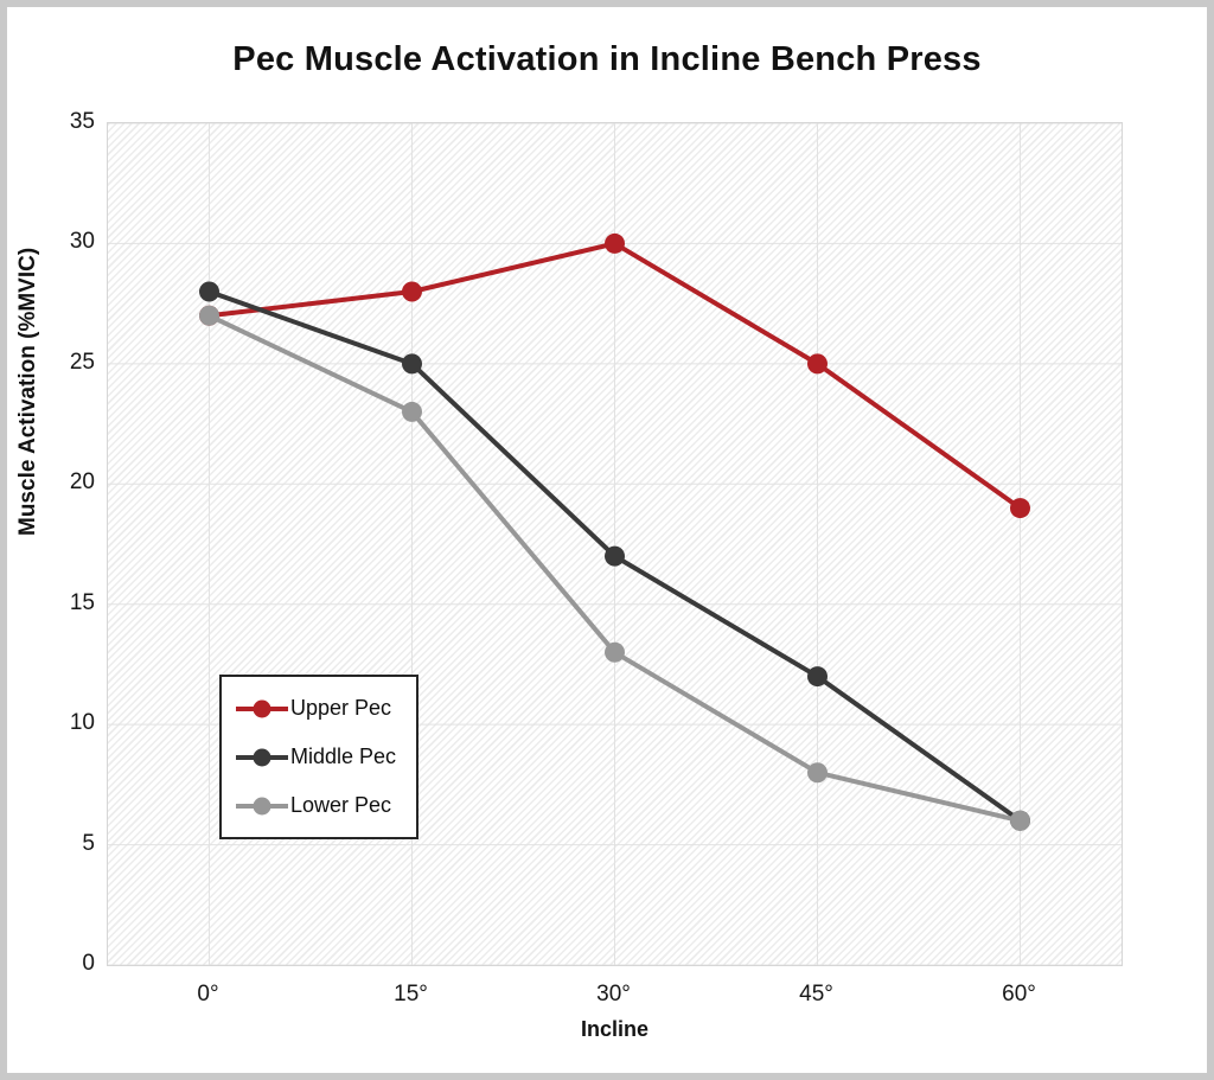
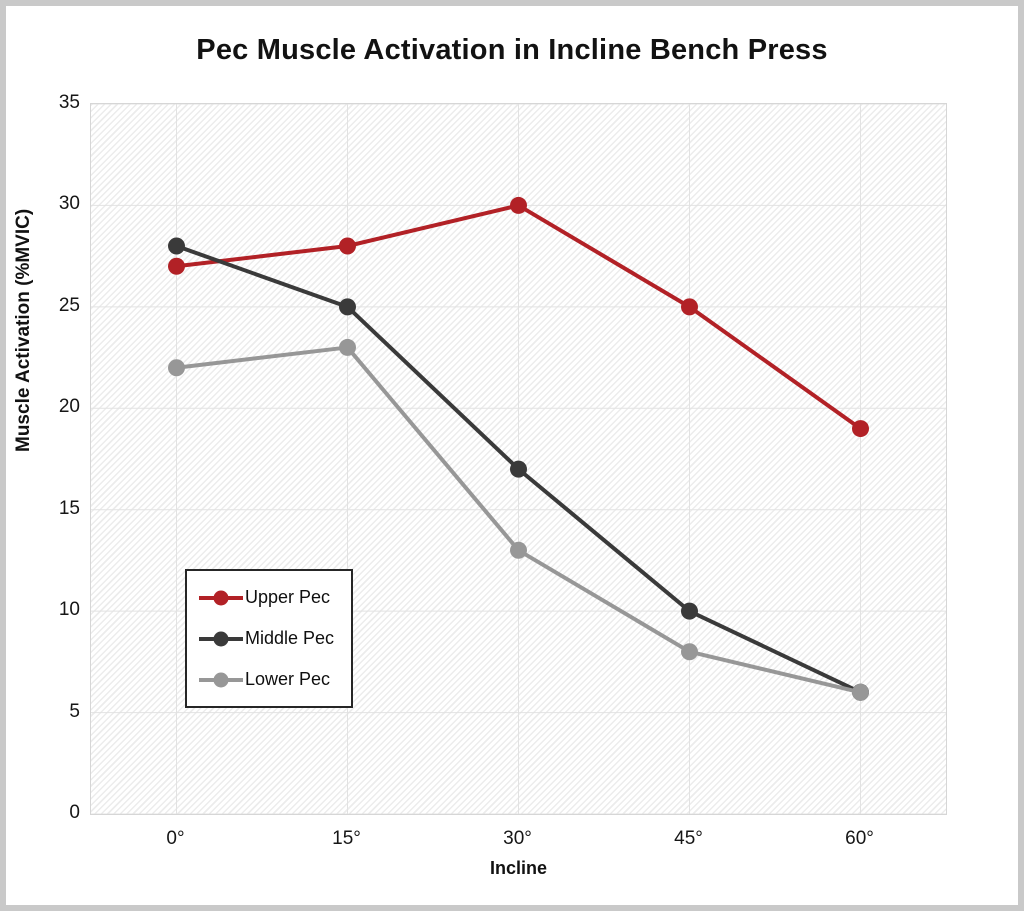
Lower Pec/0°: 27 -> 22
Middle Pec/45°: 12 -> 10
